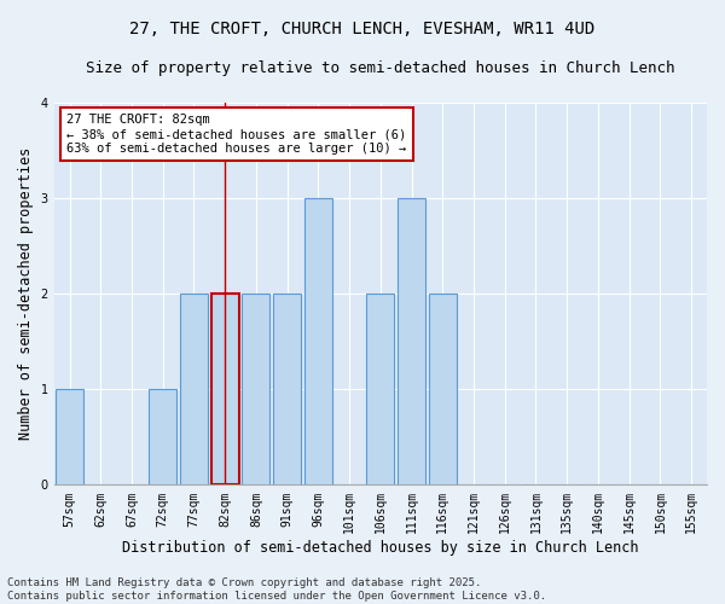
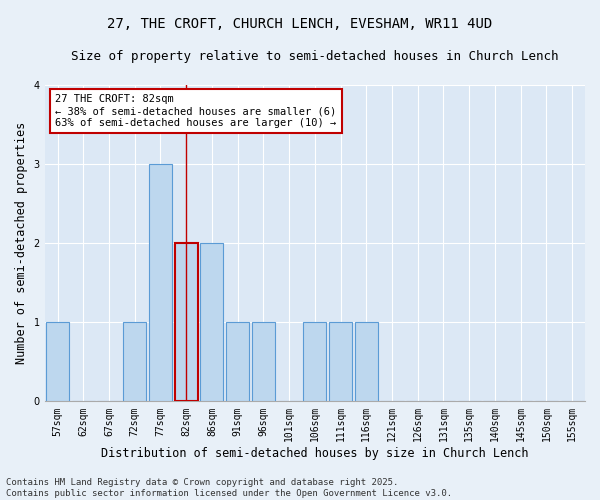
77sqm: 2 -> 3
91sqm: 2 -> 1
96sqm: 3 -> 1
106sqm: 2 -> 1
111sqm: 3 -> 1
116sqm: 2 -> 1
